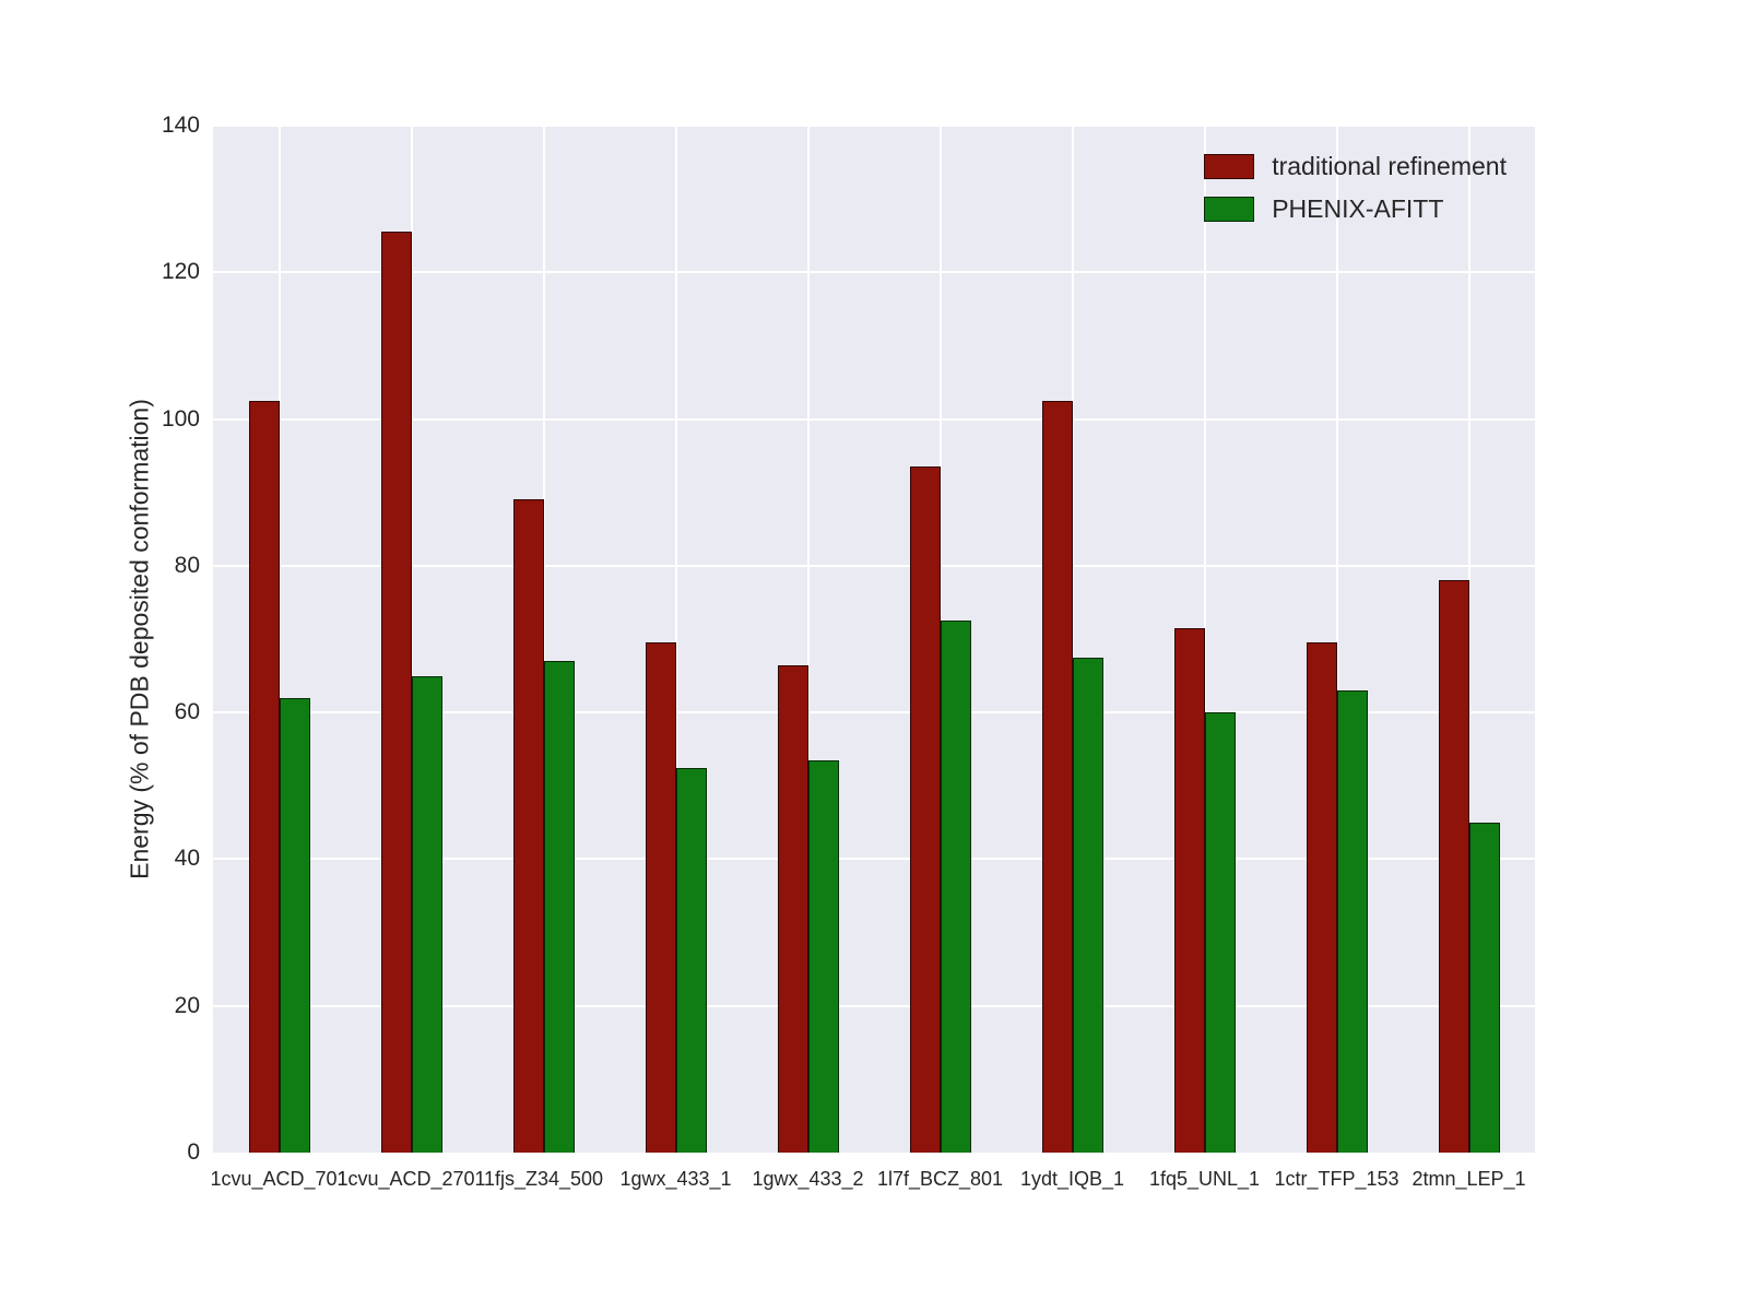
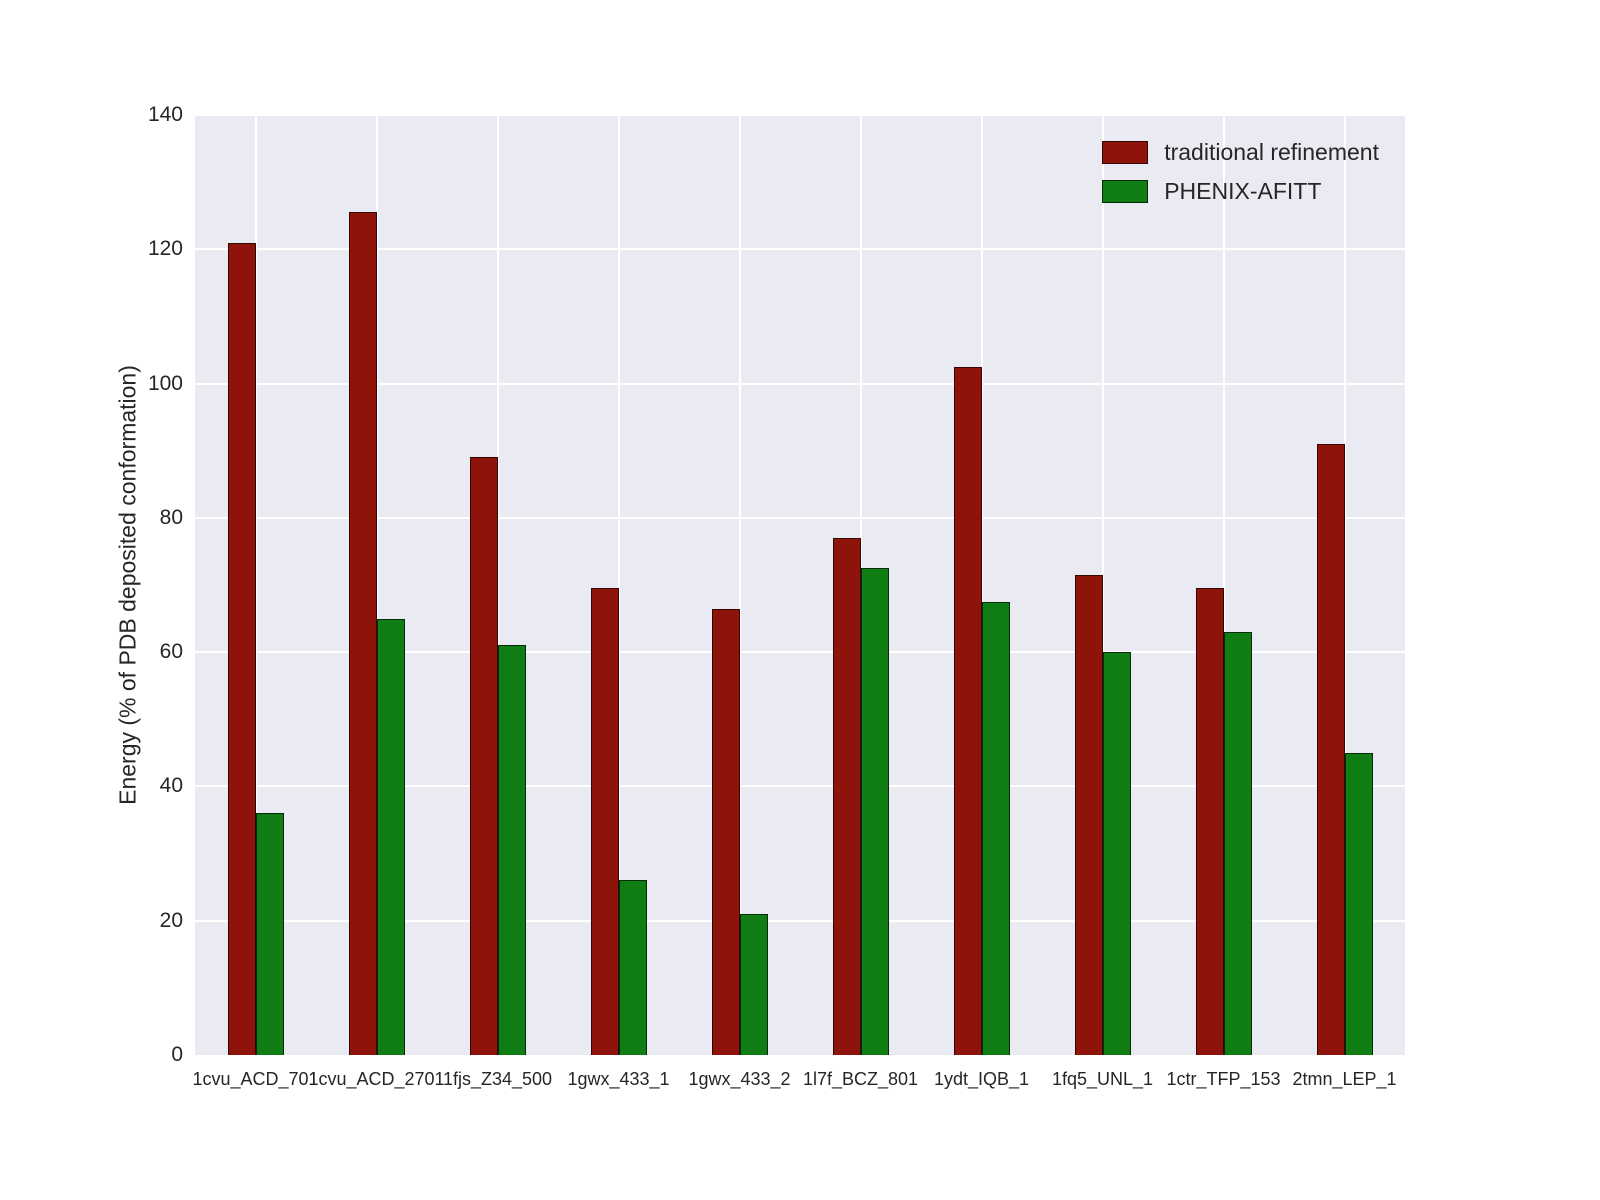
traditional refinement/1cvu_ACD_701: 102 -> 121
PHENIX-AFITT/1cvu_ACD_701: 62 -> 36
PHENIX-AFITT/1fjs_Z34_500: 67 -> 61
PHENIX-AFITT/1gwx_433_1: 52 -> 26
PHENIX-AFITT/1gwx_433_2: 54 -> 21
traditional refinement/1l7f_BCZ_801: 94 -> 77
traditional refinement/2tmn_LEP_1: 78 -> 91
